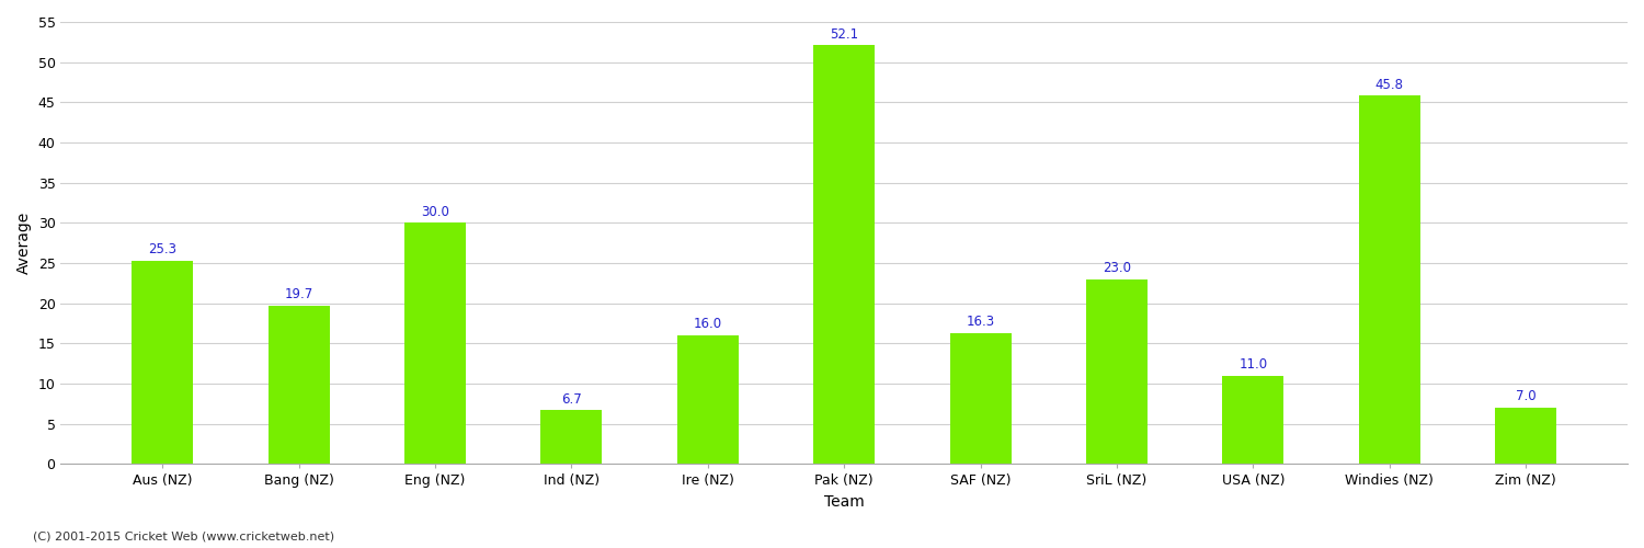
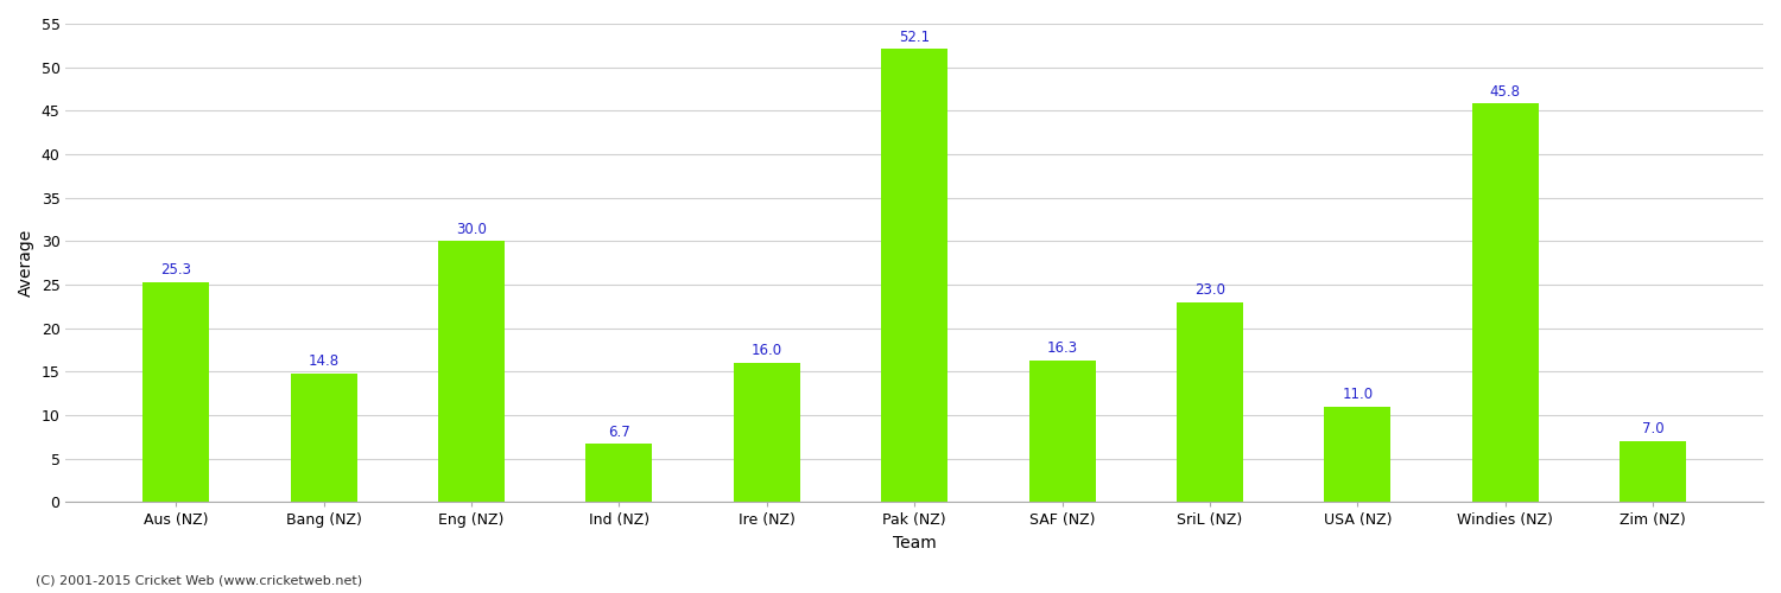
Bang (NZ): 19.7 -> 14.8
